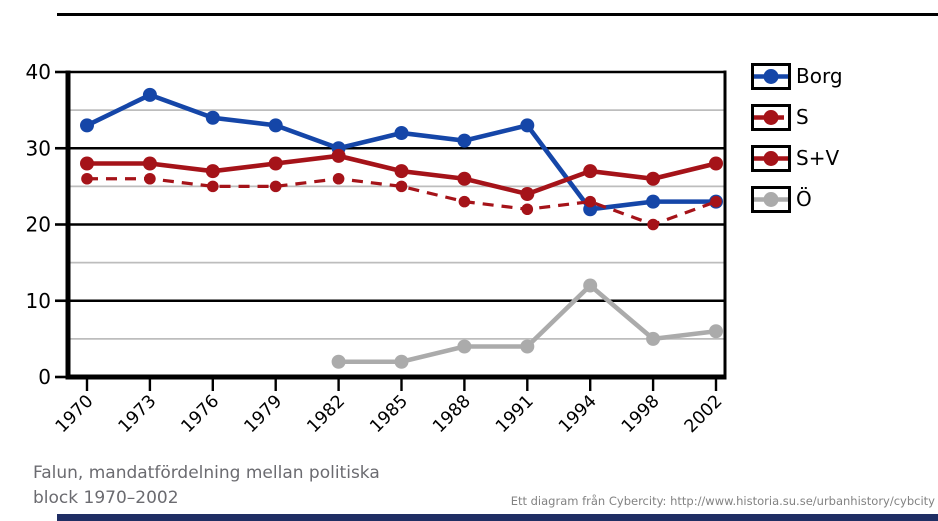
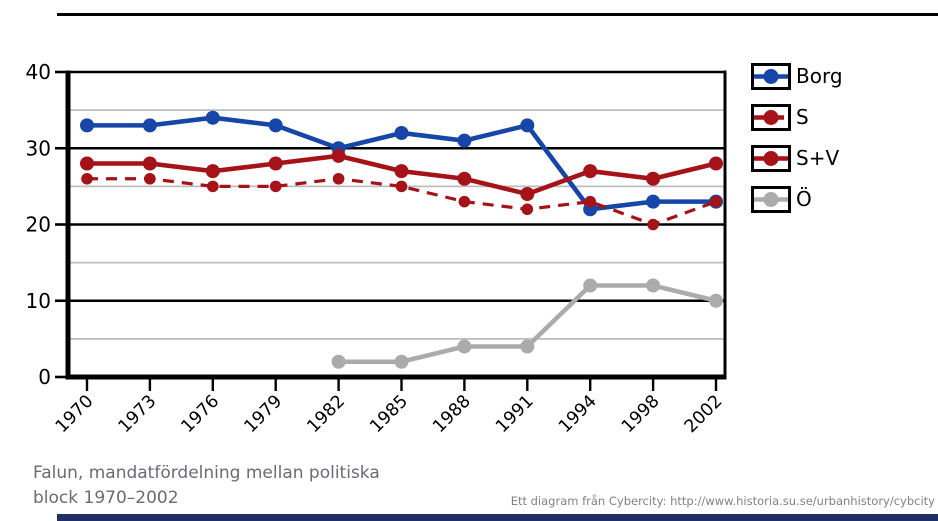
Borg/1973: 37 -> 33
Ö/1998: 5 -> 12
Ö/2002: 6 -> 10
